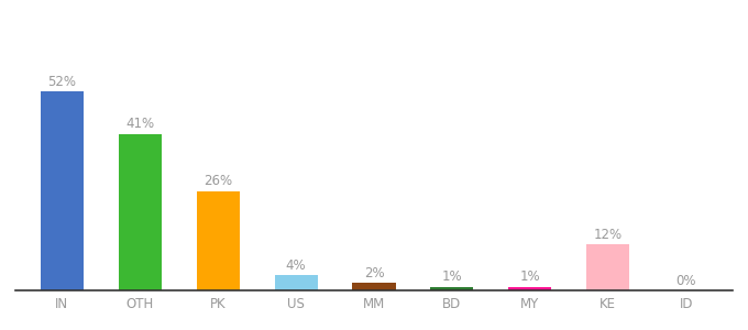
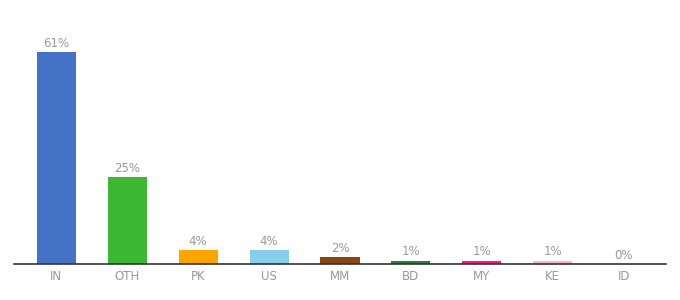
IN: 52% -> 61%
OTH: 41% -> 25%
PK: 26% -> 4%
KE: 12% -> 1%
